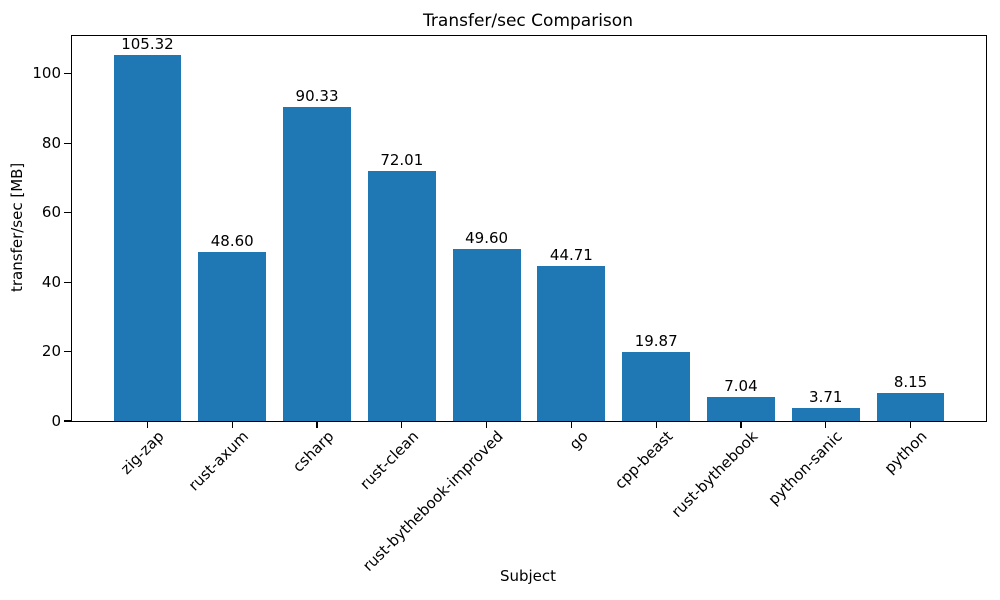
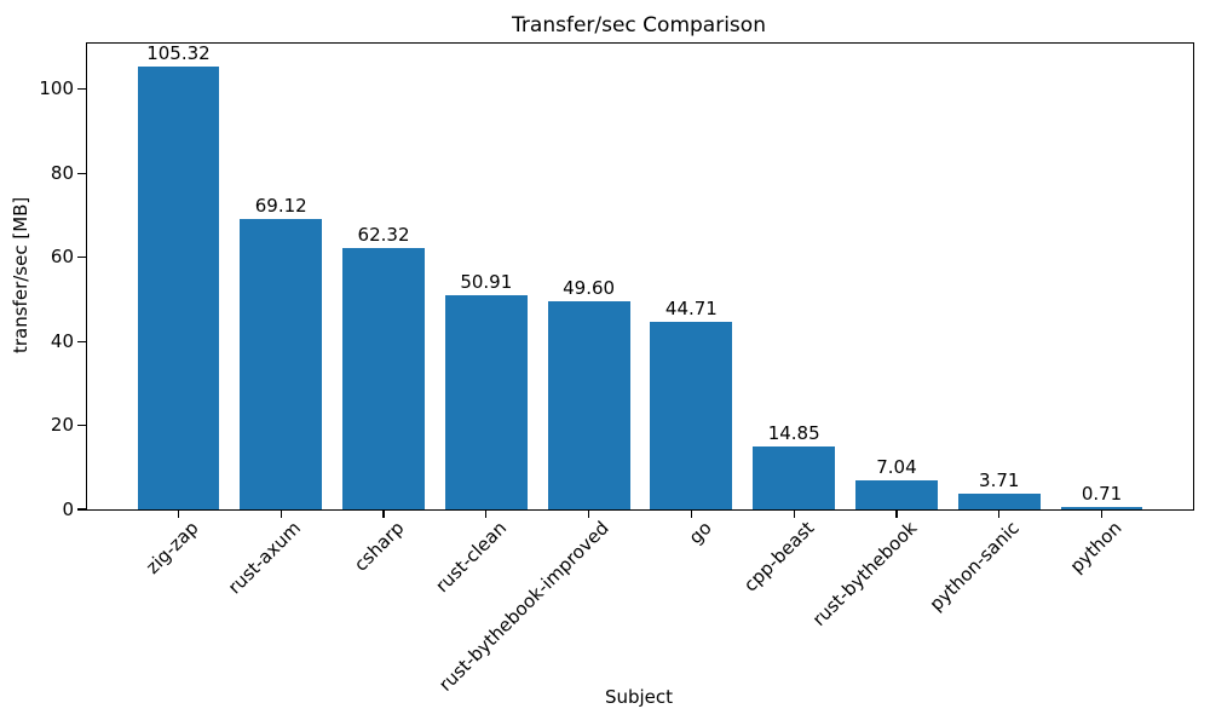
rust-axum: 48.60 -> 69.12
csharp: 90.33 -> 62.32
rust-clean: 72.01 -> 50.91
cpp-beast: 19.87 -> 14.85
python: 8.15 -> 0.71
